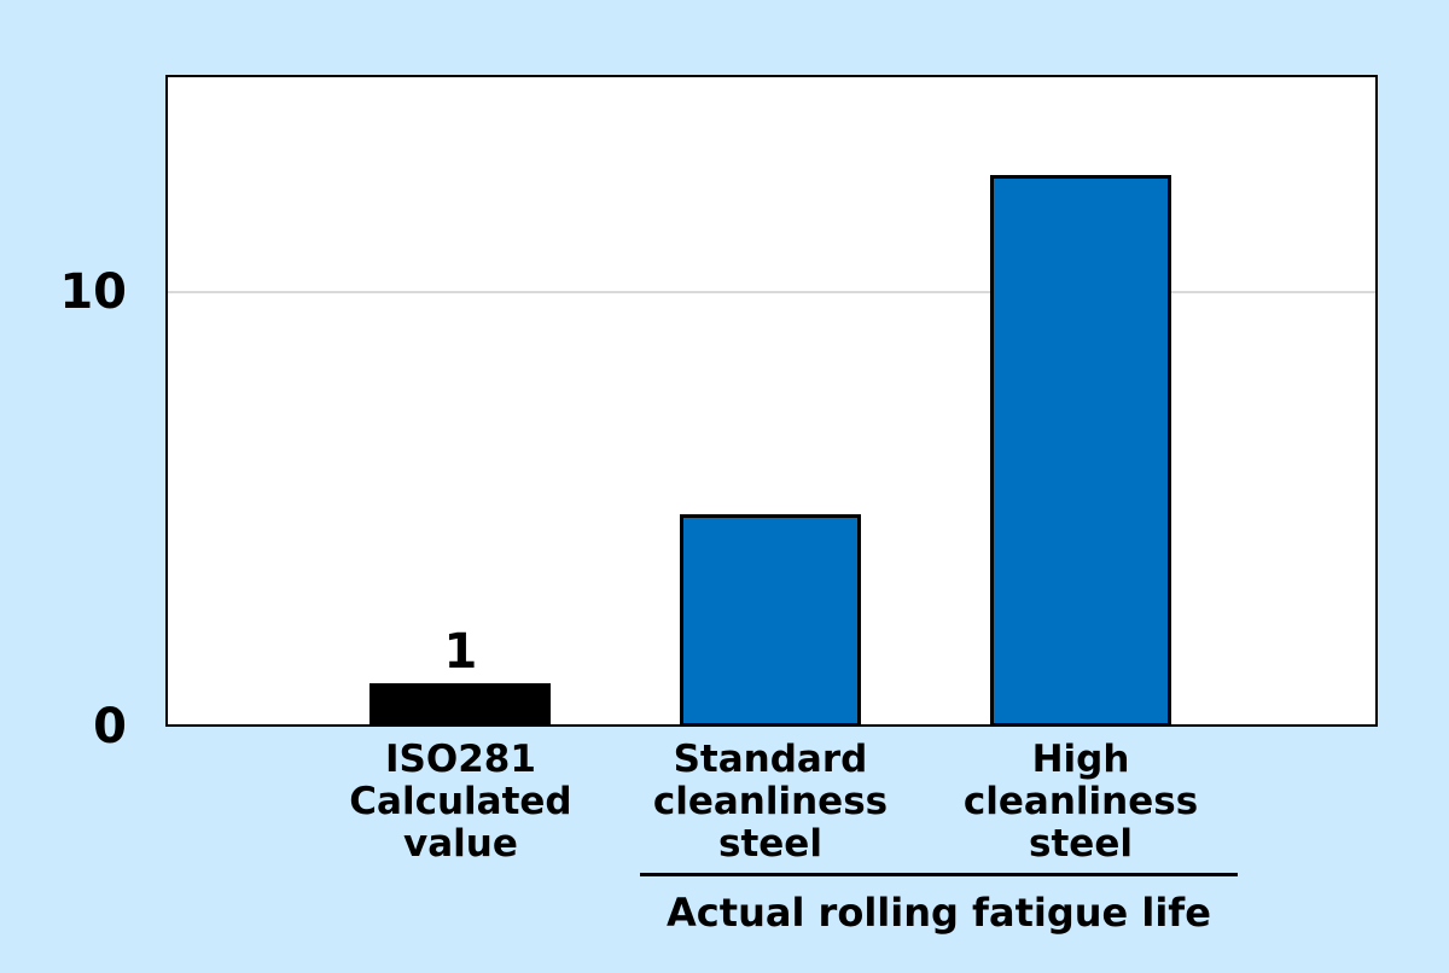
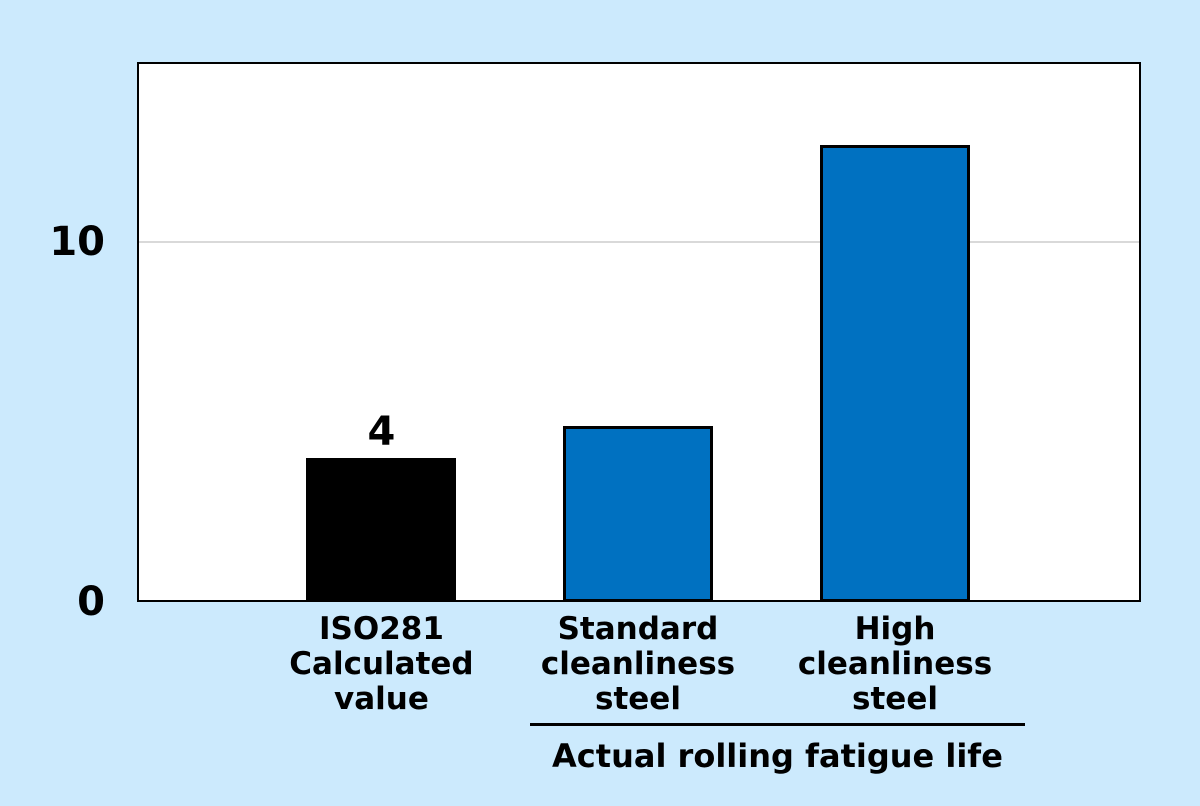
ISO281 Calculated value: 1 -> 4
